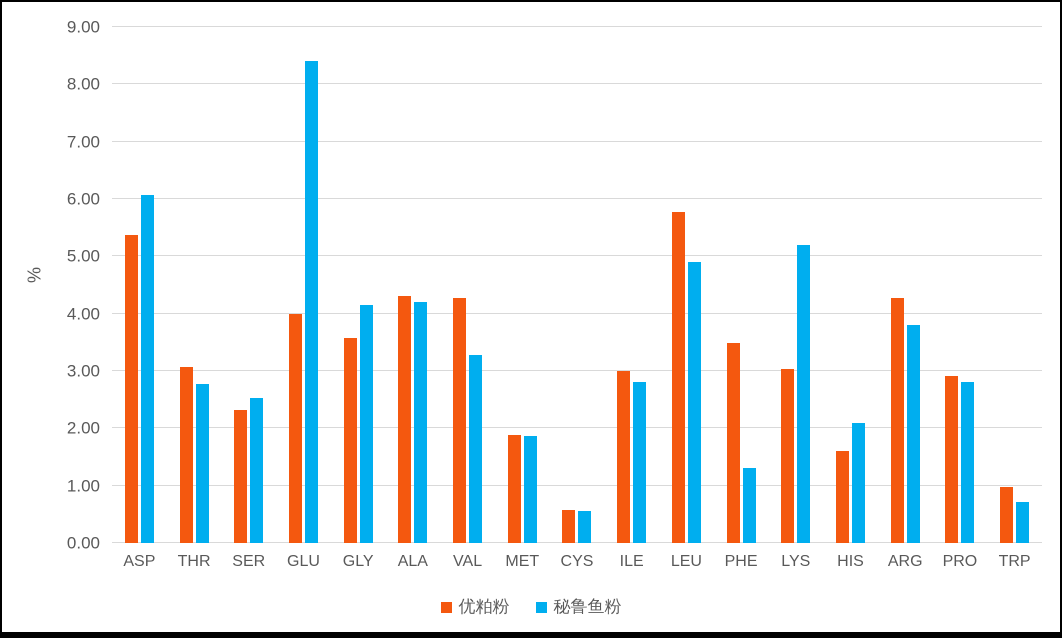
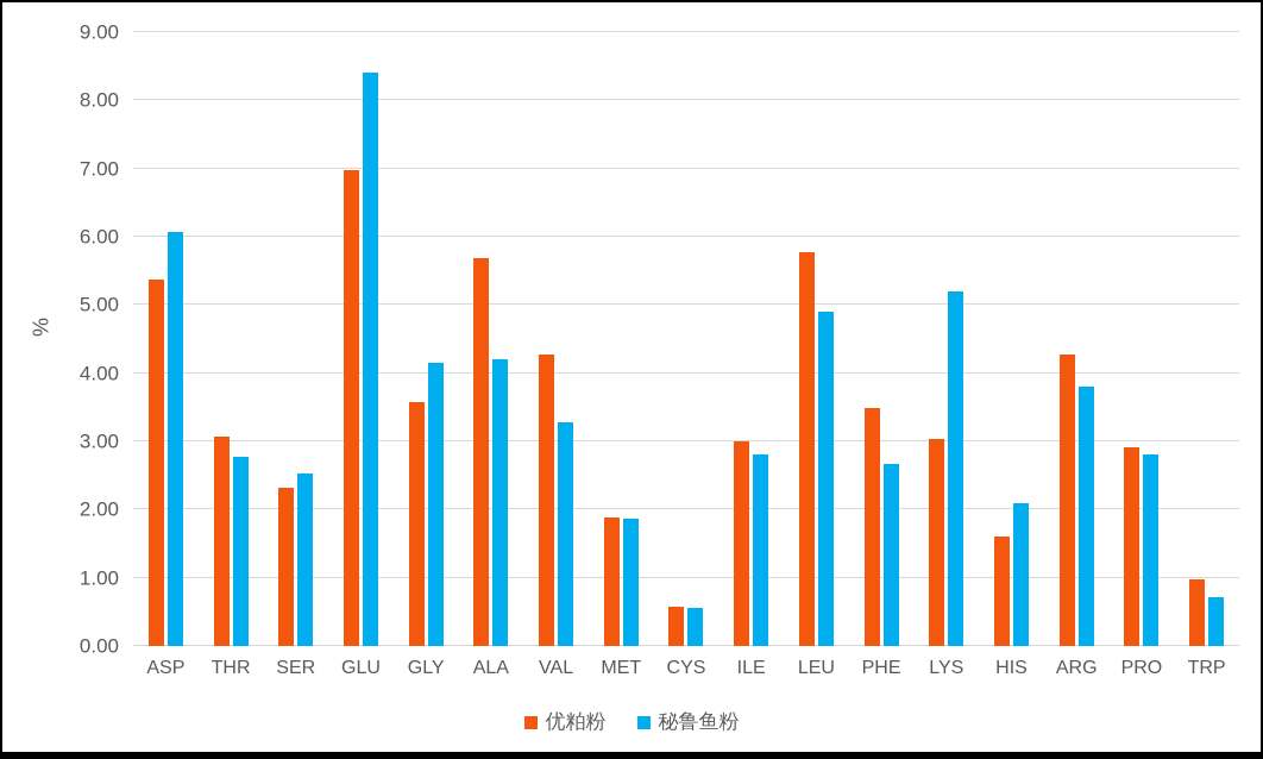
优粕粉/GLU: 4.0 -> 7.0
优粕粉/ALA: 4.3 -> 5.7
秘鲁鱼粉/PHE: 1.3 -> 2.7
